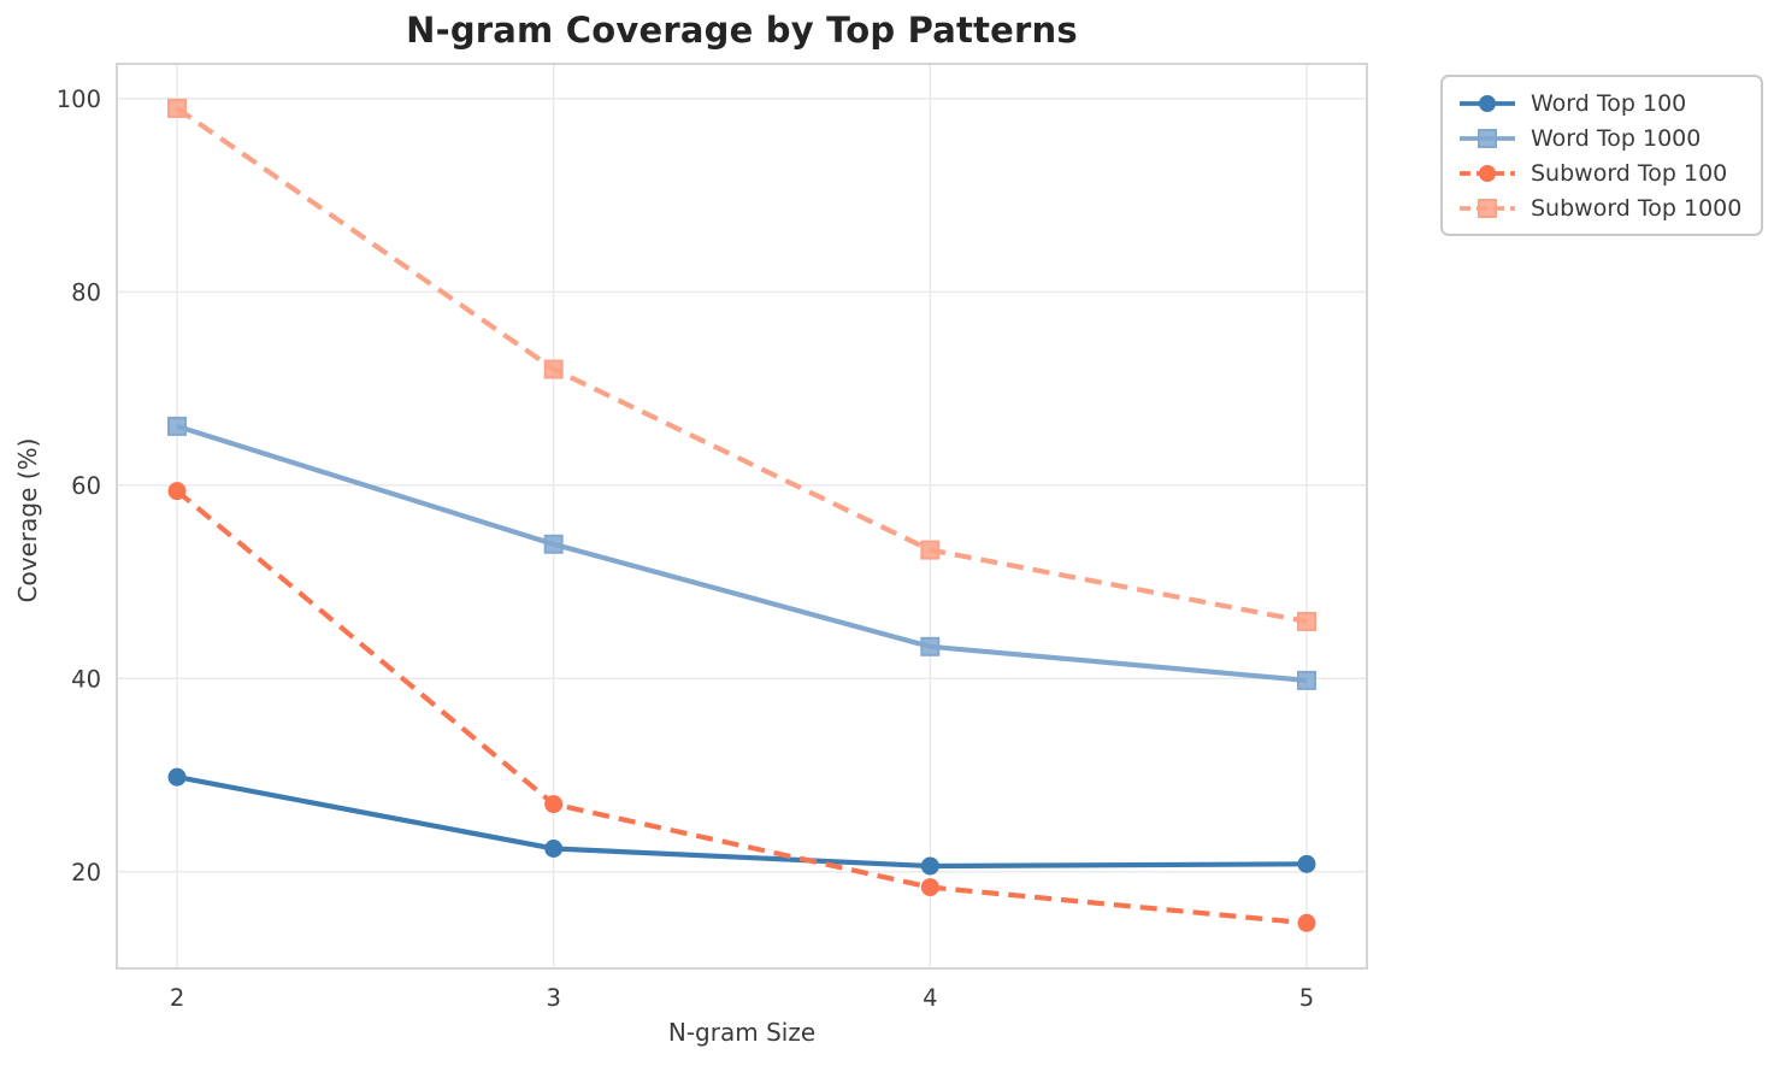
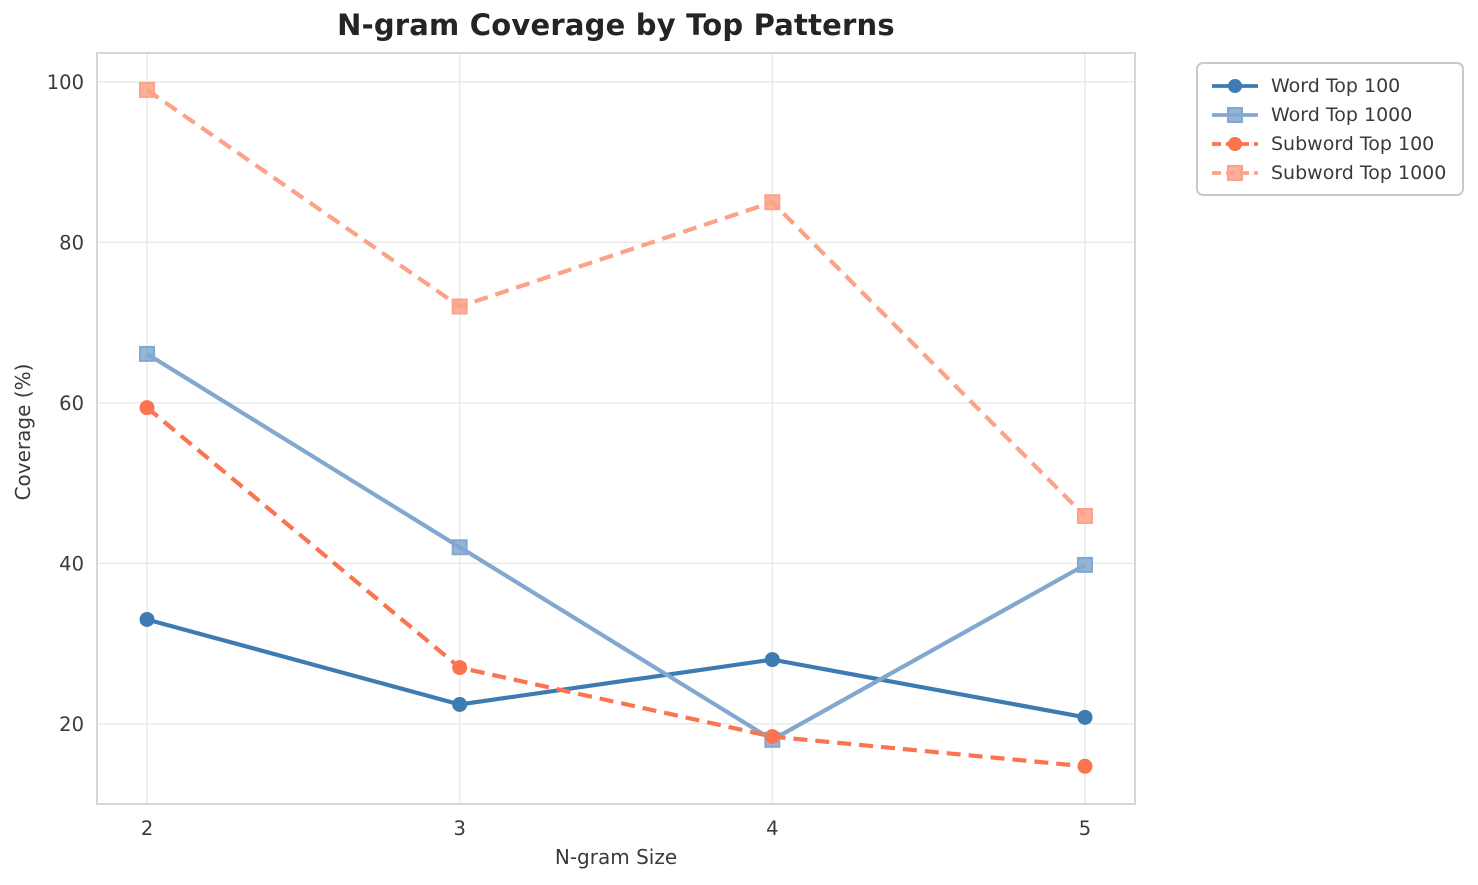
Word Top 100/2: 30 -> 33
Word Top 1000/3: 54 -> 42
Word Top 100/4: 21 -> 28
Word Top 1000/4: 43 -> 18
Subword Top 1000/4: 53 -> 85
